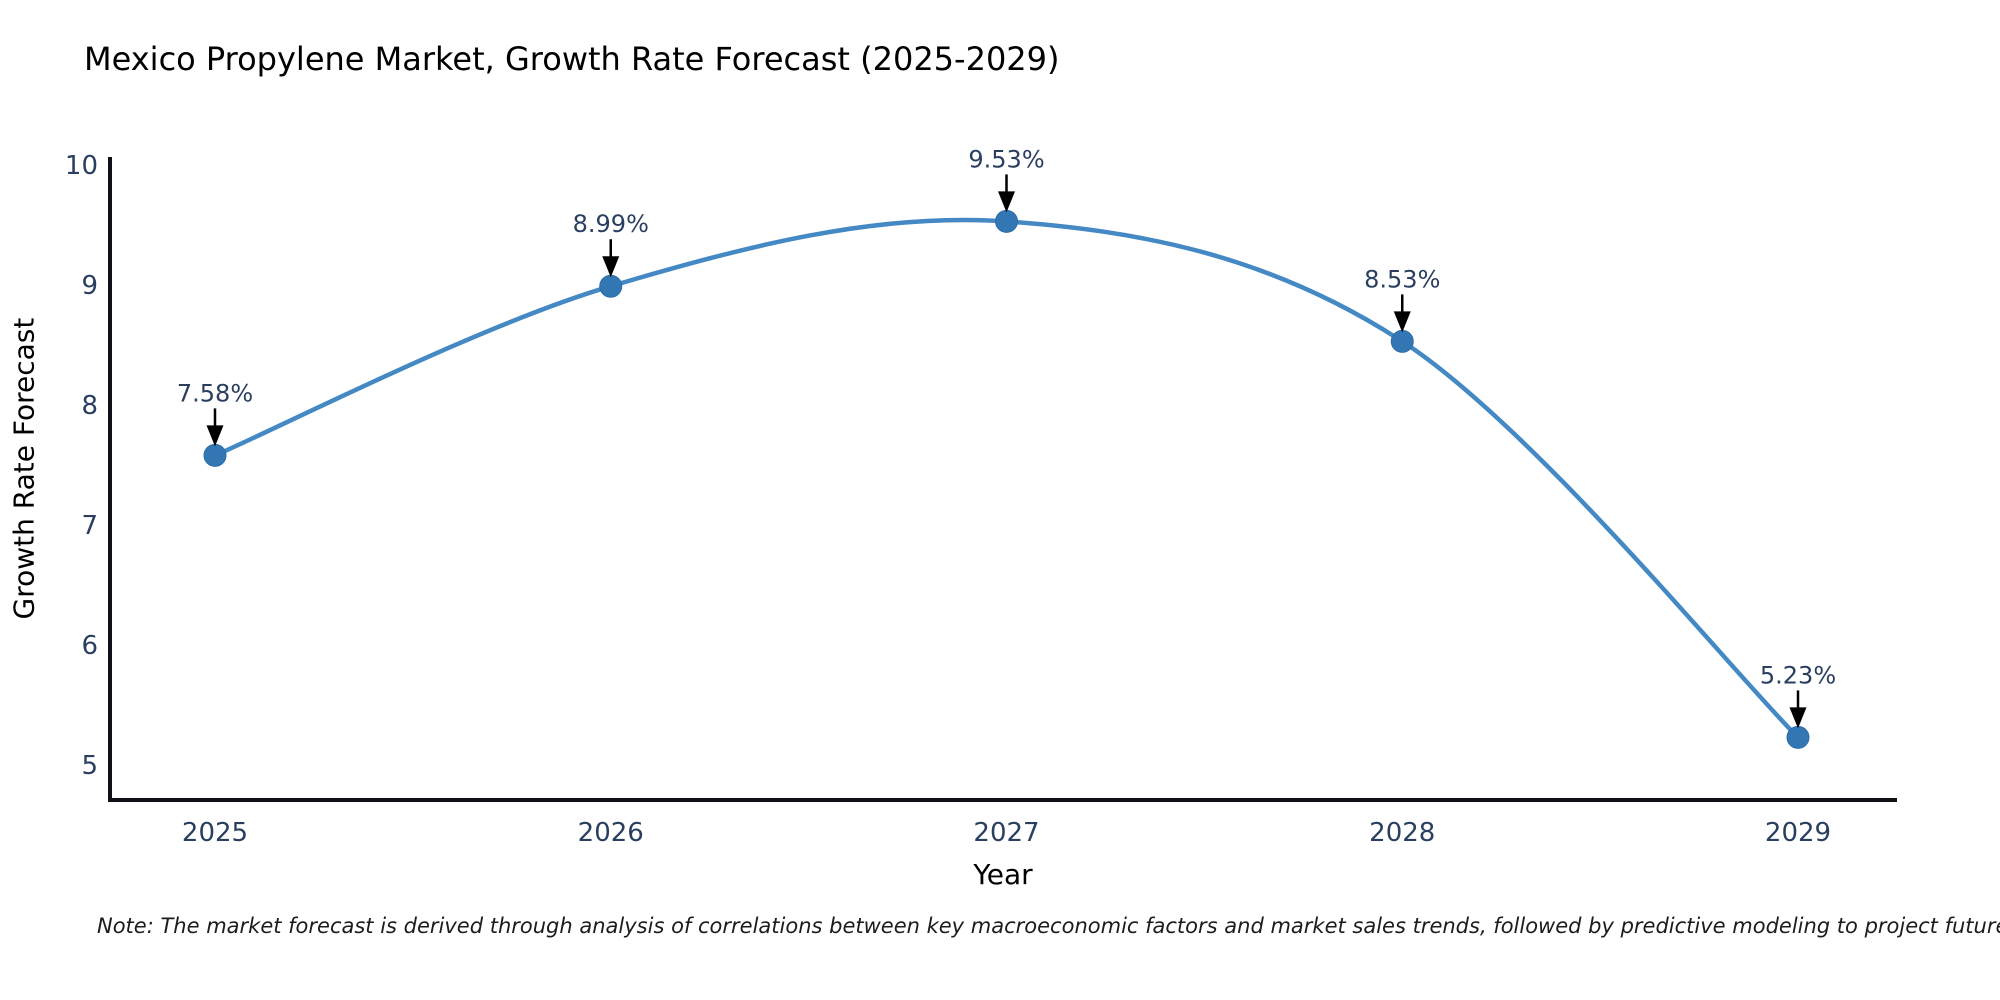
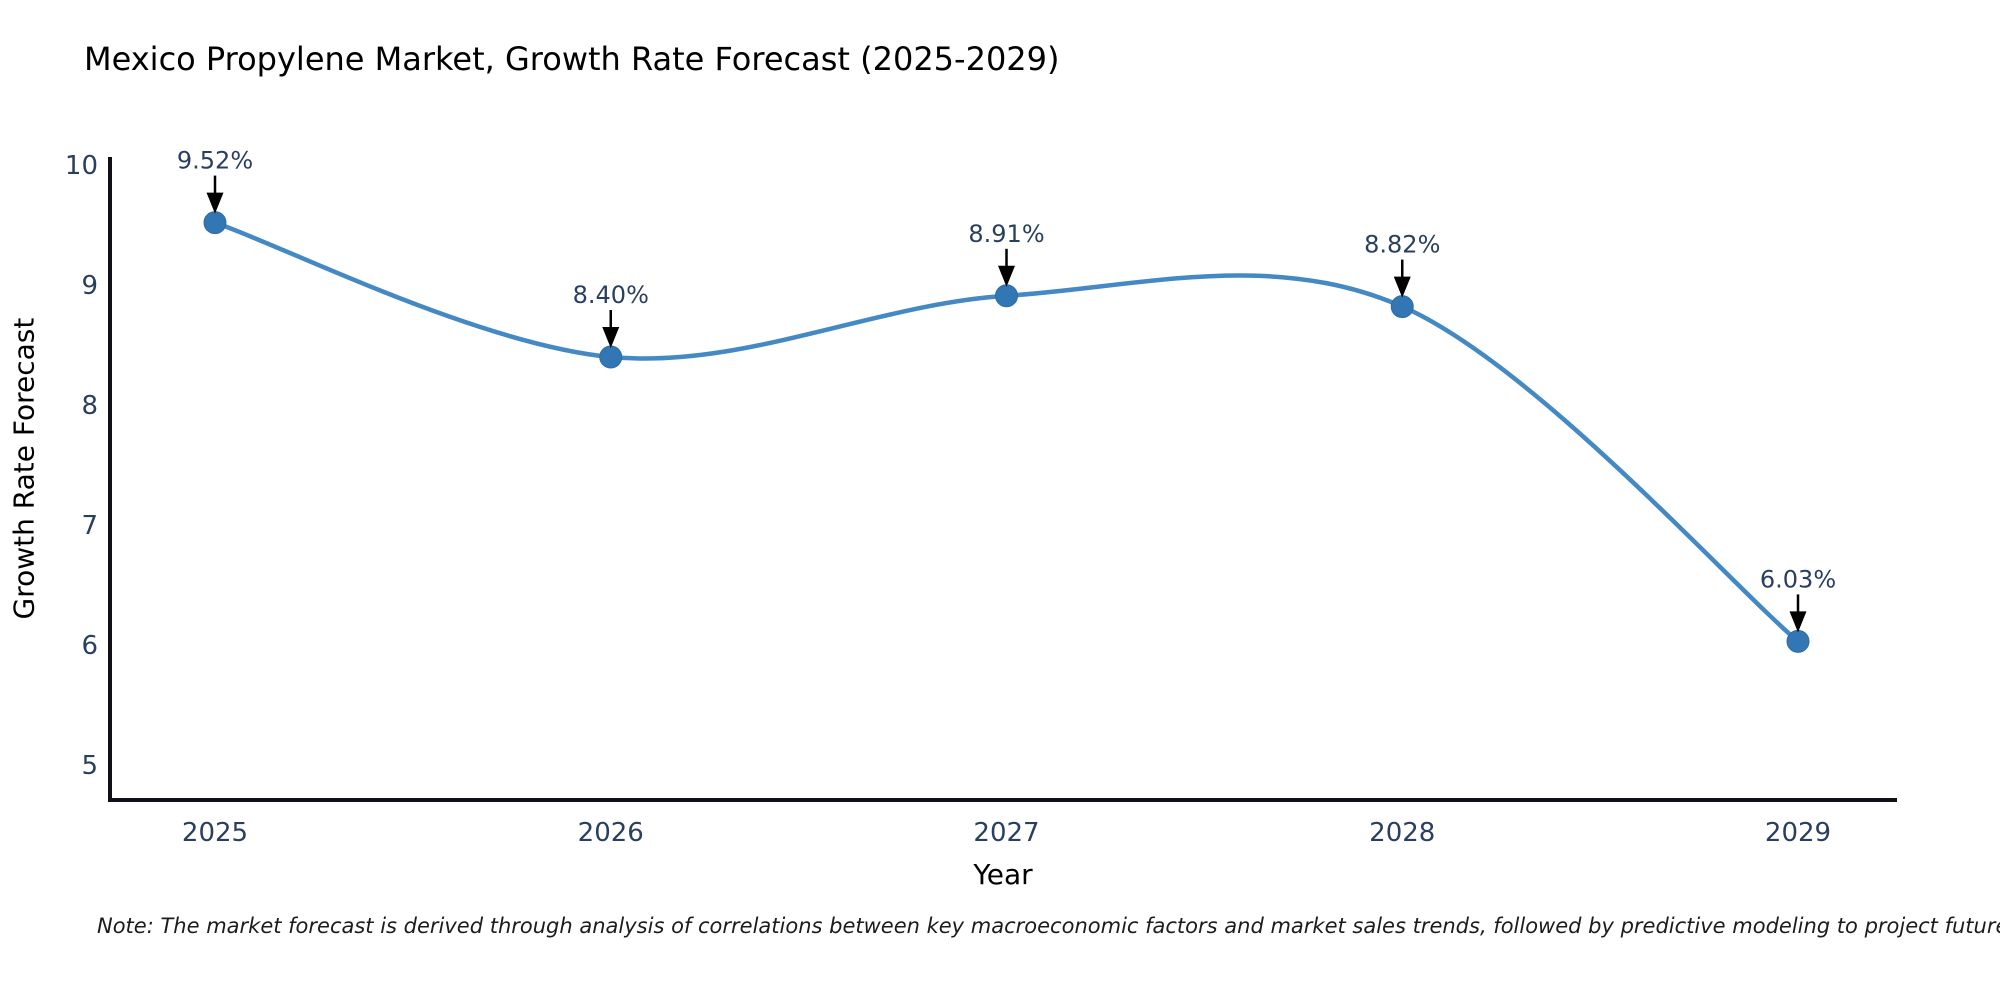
2025: 7.58% -> 9.52%
2026: 8.99% -> 8.40%
2027: 9.53% -> 8.91%
2028: 8.53% -> 8.82%
2029: 5.23% -> 6.03%
